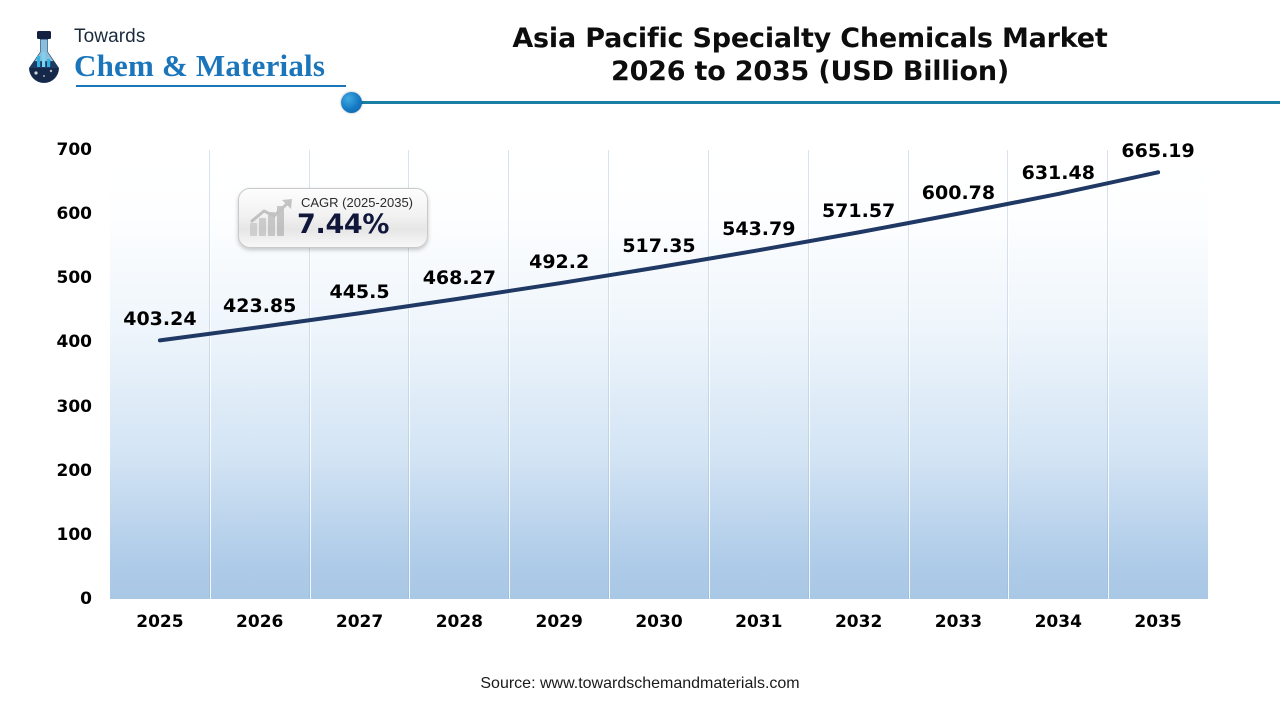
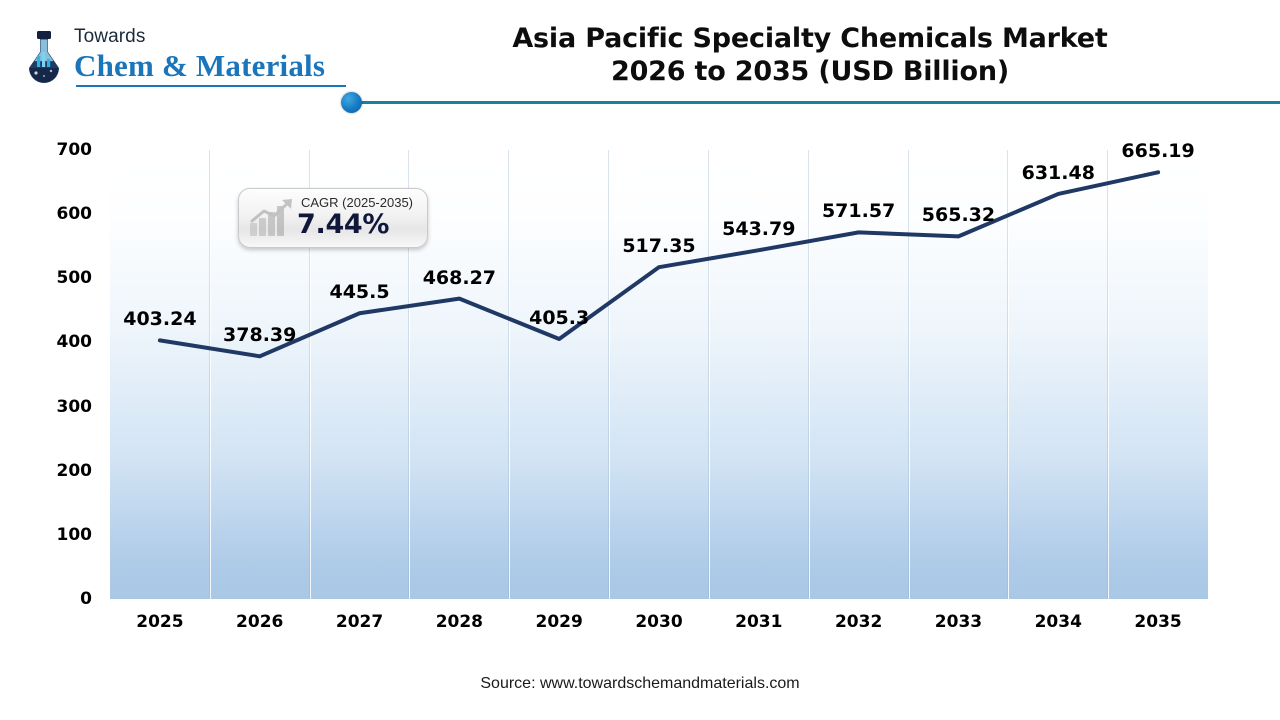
2026: 423.85 -> 378.39
2029: 492.2 -> 405.3
2033: 600.78 -> 565.32
